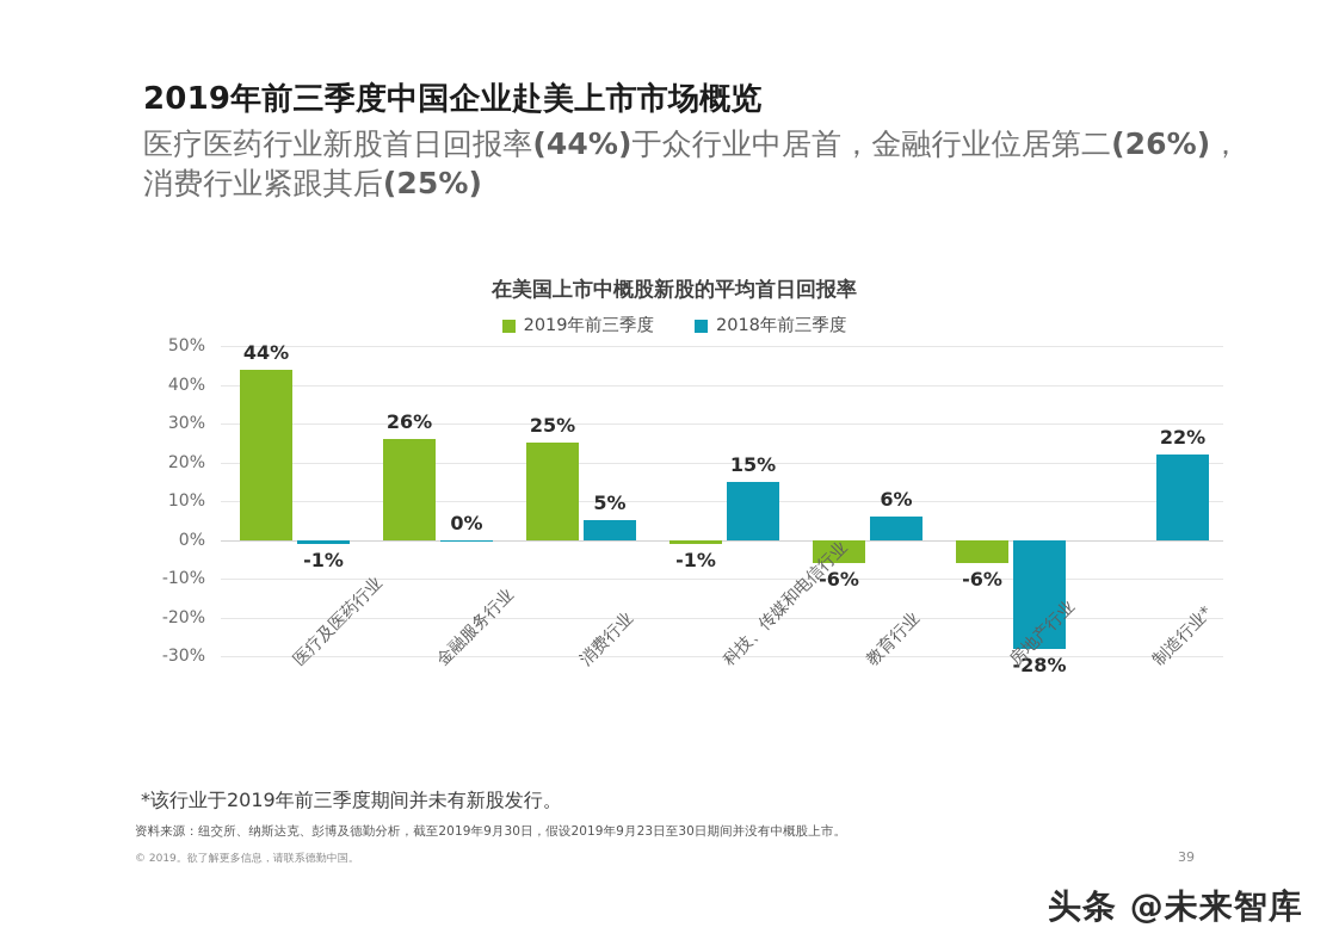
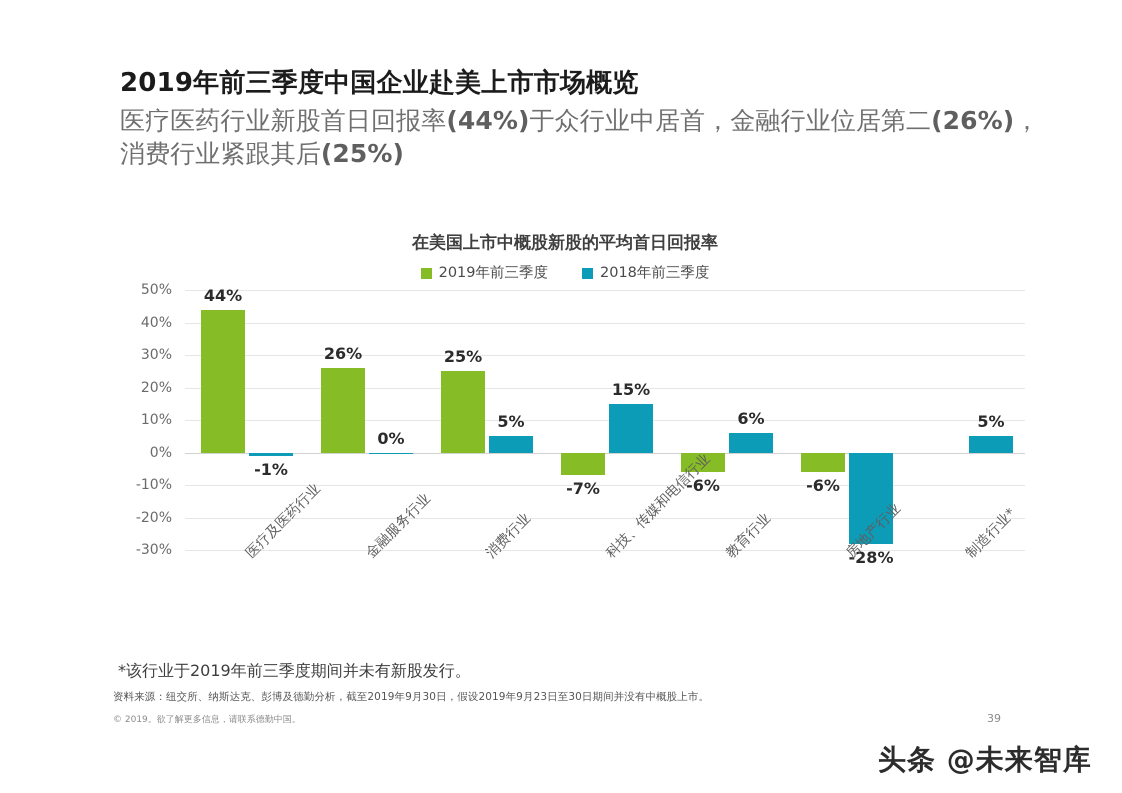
2019年前三季度/科技、传媒和电信行业: -1% -> -7%
2018年前三季度/制造行业*: 22% -> 5%
